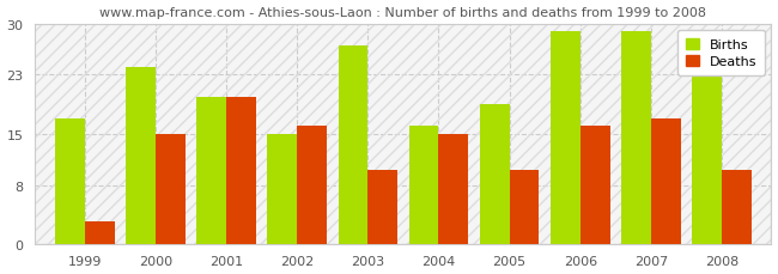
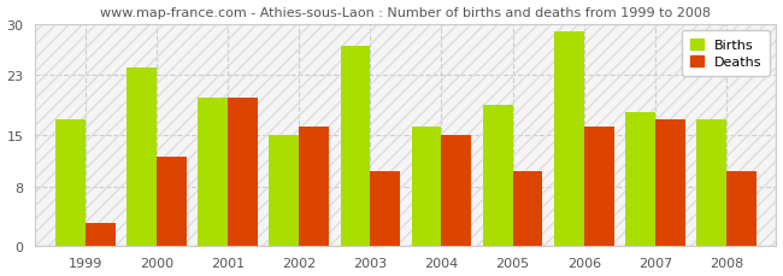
Deaths/2000: 15 -> 12
Births/2007: 29 -> 18
Births/2008: 23 -> 17
